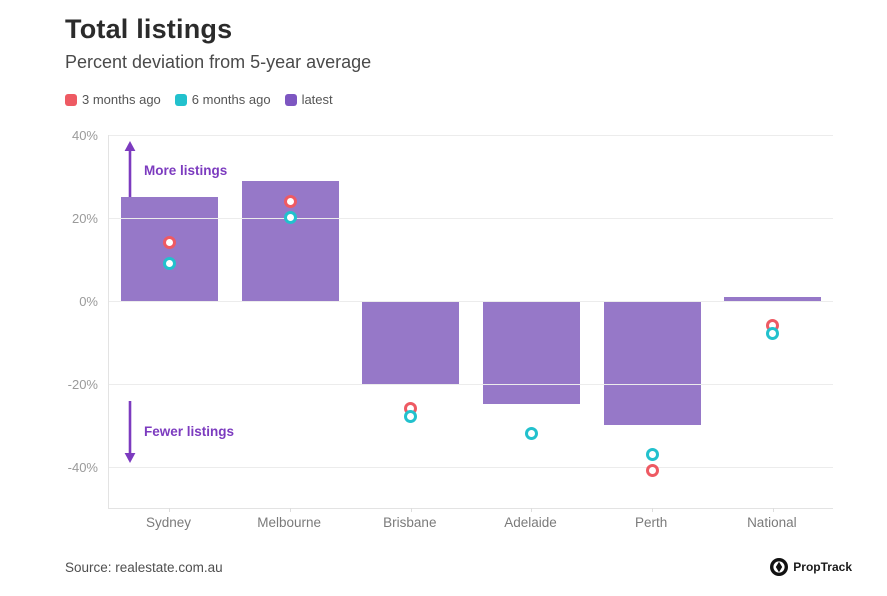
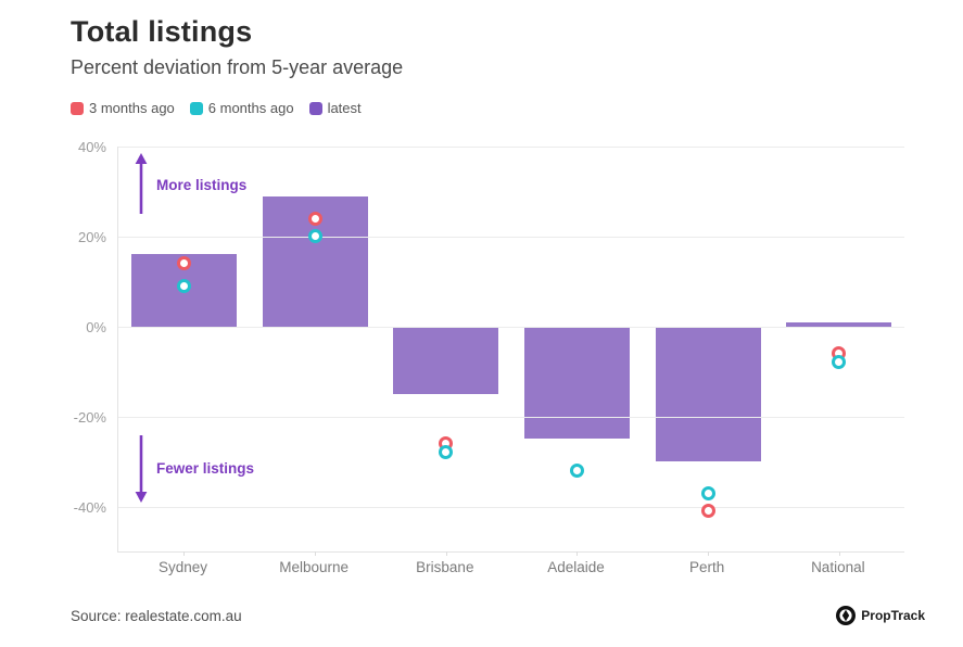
latest/Sydney: 25% -> 16%
latest/Brisbane: -20% -> -15%
